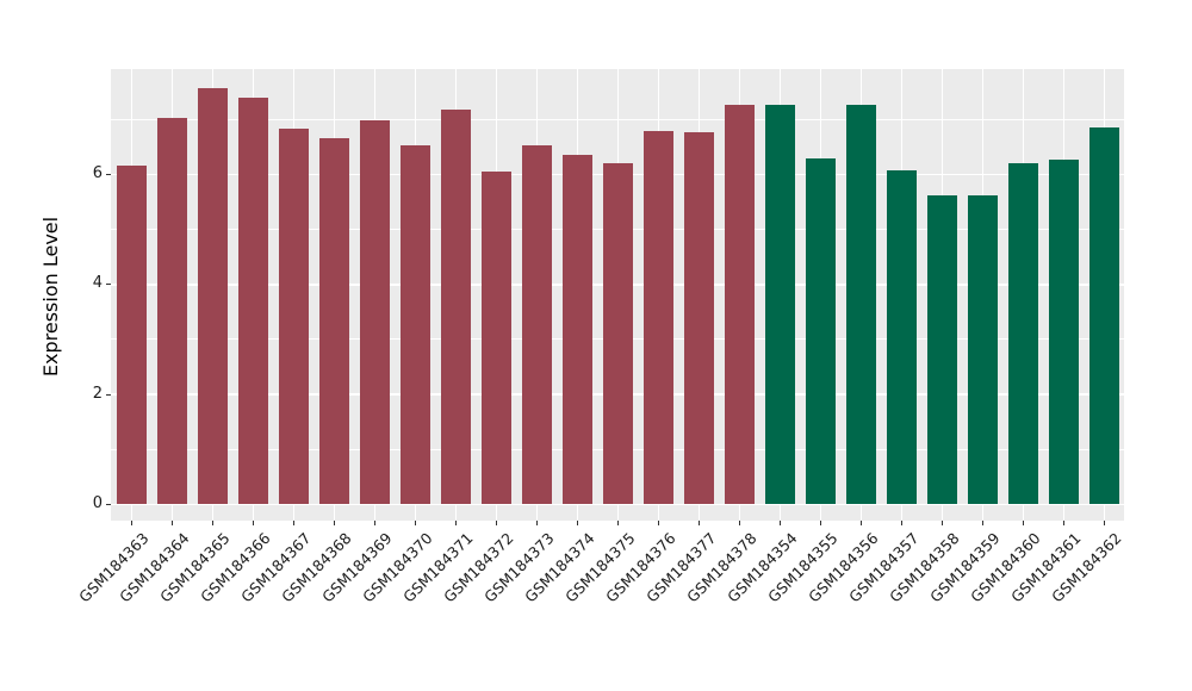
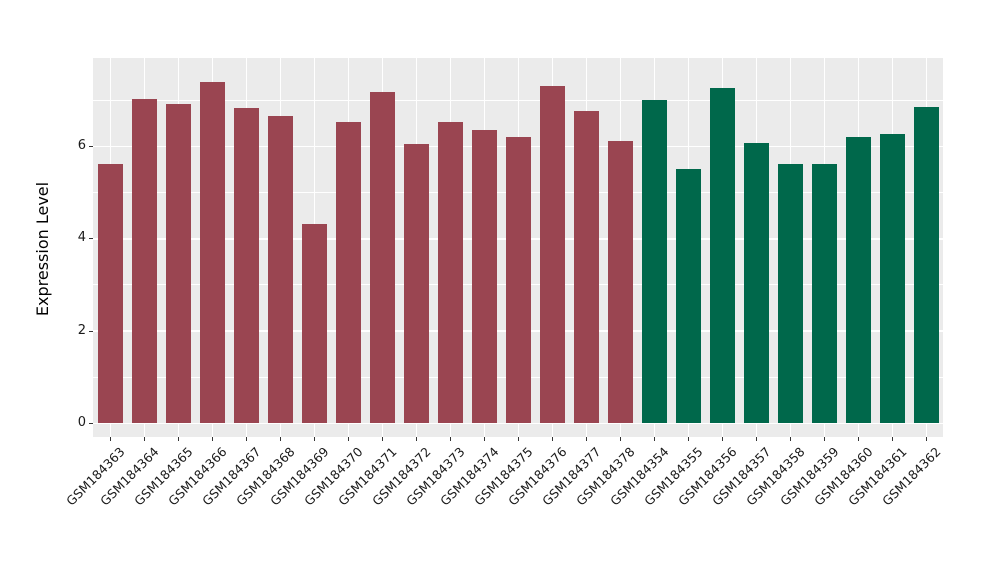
GSM184363: 6.2 -> 5.6
GSM184365: 7.6 -> 6.9
GSM184369: 7.0 -> 4.3
GSM184376: 6.8 -> 7.3
GSM184378: 7.3 -> 6.1
GSM184354: 7.3 -> 7.0
GSM184355: 6.3 -> 5.5
